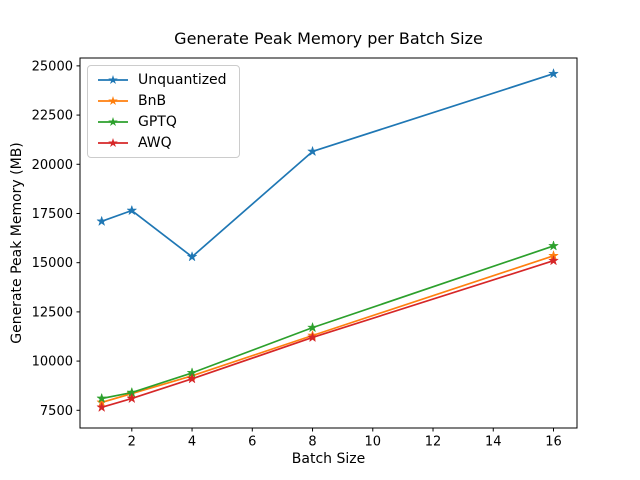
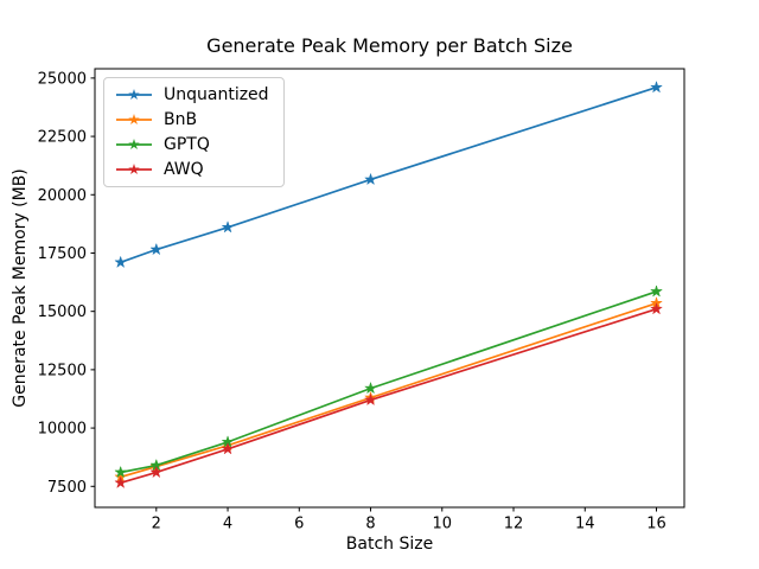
Unquantized/4: 15300 -> 18600
